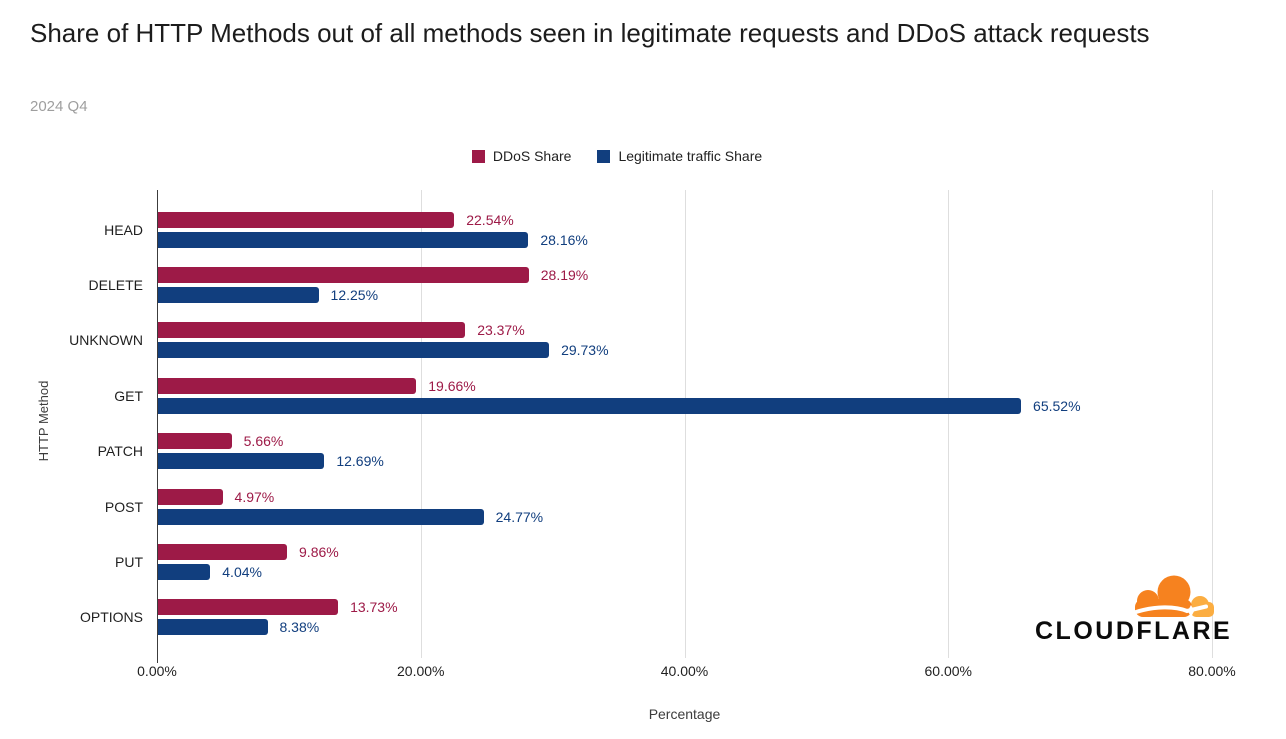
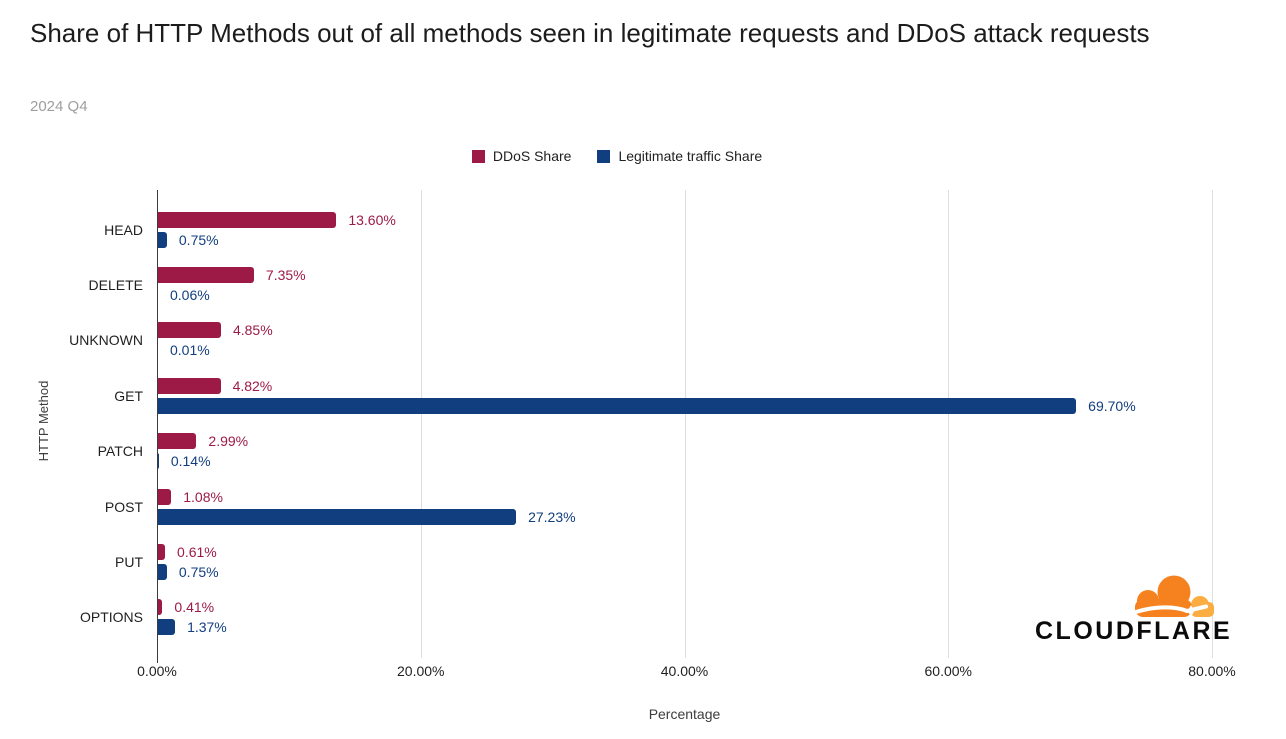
DDoS Share/HEAD: 22.54% -> 13.60%
Legitimate traffic Share/HEAD: 28.16% -> 0.75%
DDoS Share/DELETE: 28.19% -> 7.35%
Legitimate traffic Share/DELETE: 12.25% -> 0.06%
DDoS Share/UNKNOWN: 23.37% -> 4.85%
Legitimate traffic Share/UNKNOWN: 29.73% -> 0.01%
DDoS Share/GET: 19.66% -> 4.82%
Legitimate traffic Share/GET: 65.52% -> 69.70%
DDoS Share/PATCH: 5.66% -> 2.99%
Legitimate traffic Share/PATCH: 12.69% -> 0.14%
DDoS Share/POST: 4.97% -> 1.08%
Legitimate traffic Share/POST: 24.77% -> 27.23%
DDoS Share/PUT: 9.86% -> 0.61%
Legitimate traffic Share/PUT: 4.04% -> 0.75%
DDoS Share/OPTIONS: 13.73% -> 0.41%
Legitimate traffic Share/OPTIONS: 8.38% -> 1.37%
